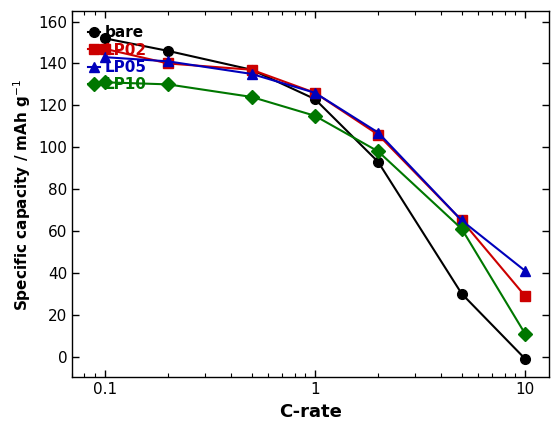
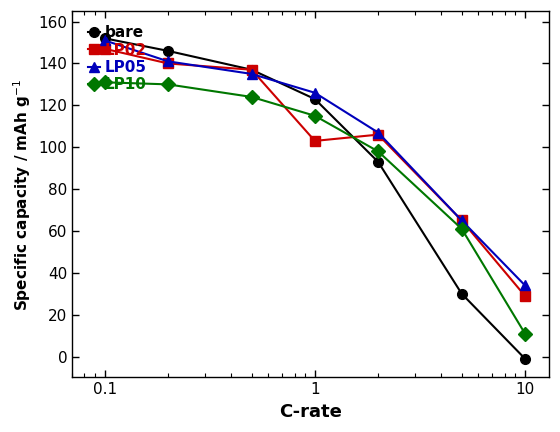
LP05/0.1: 143 -> 151
LP02/1: 126 -> 103
LP05/10: 41 -> 34
